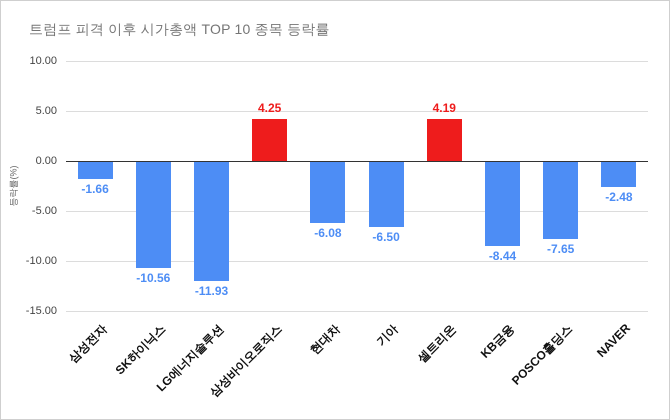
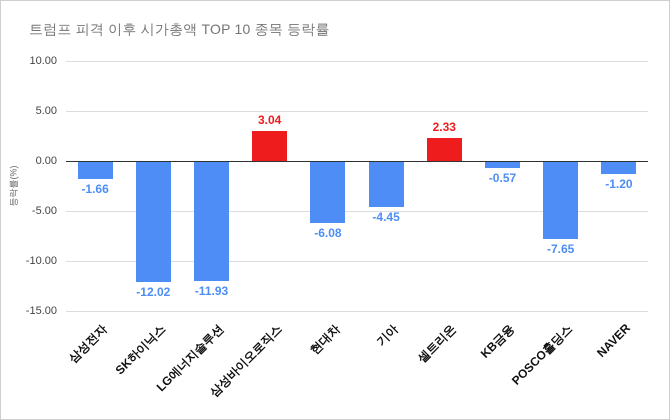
SK하이닉스: -10.56 -> -12.02
삼성바이오로직스: 4.25 -> 3.04
기아: -6.50 -> -4.45
셀트리온: 4.19 -> 2.33
KB금융: -8.44 -> -0.57
NAVER: -2.48 -> -1.20
